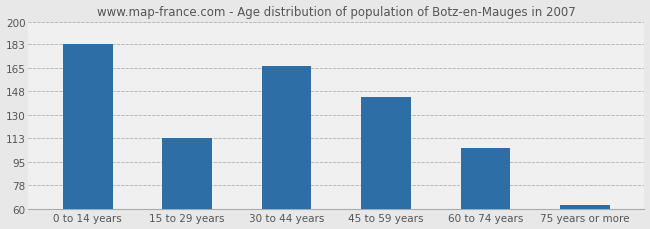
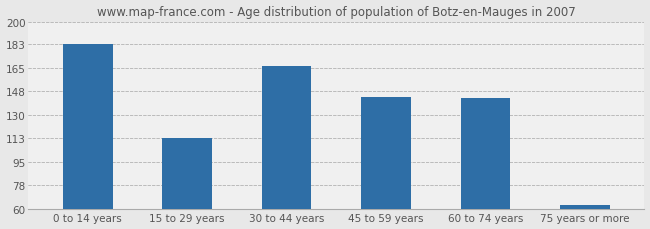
60 to 74 years: 106 -> 143
